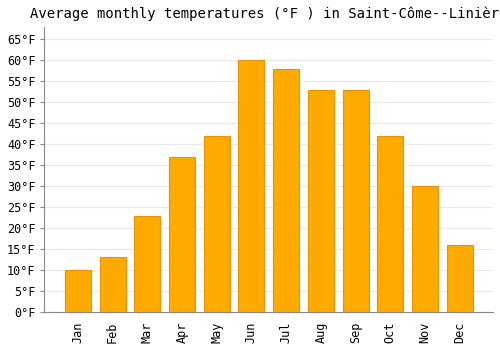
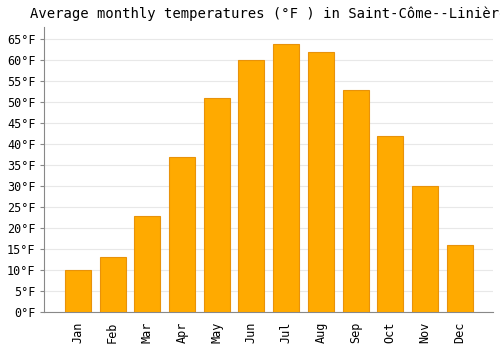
May: 42°F -> 51°F
Jul: 58°F -> 64°F
Aug: 53°F -> 62°F
